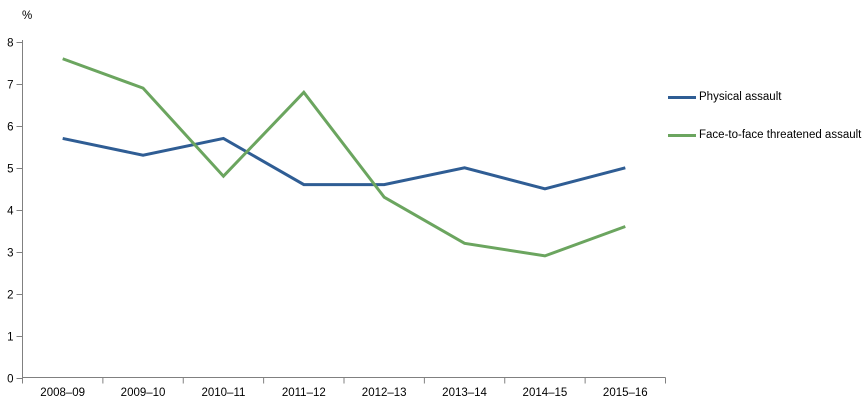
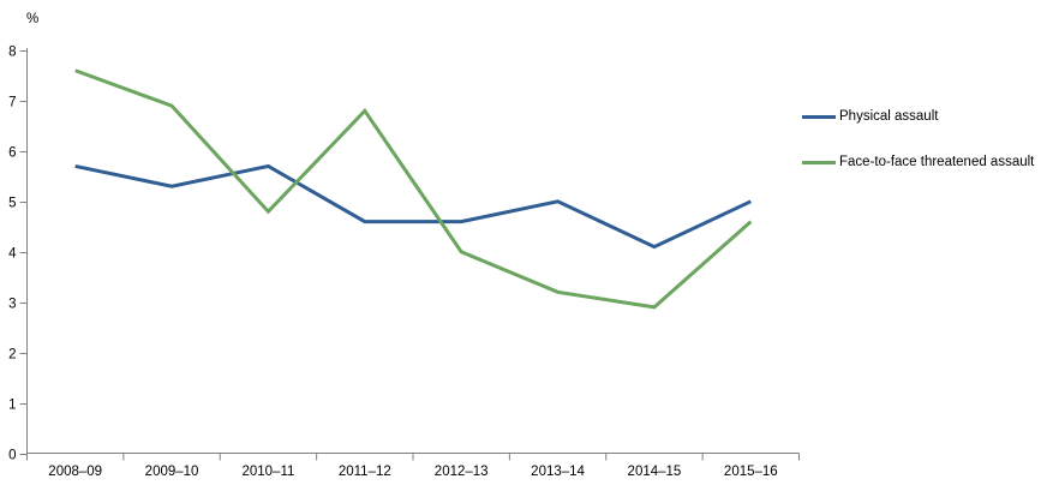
Face-to-face threatened assault/2012–13: 4.3 -> 4.0
Physical assault/2014–15: 4.5 -> 4.1
Face-to-face threatened assault/2015–16: 3.6 -> 4.6
